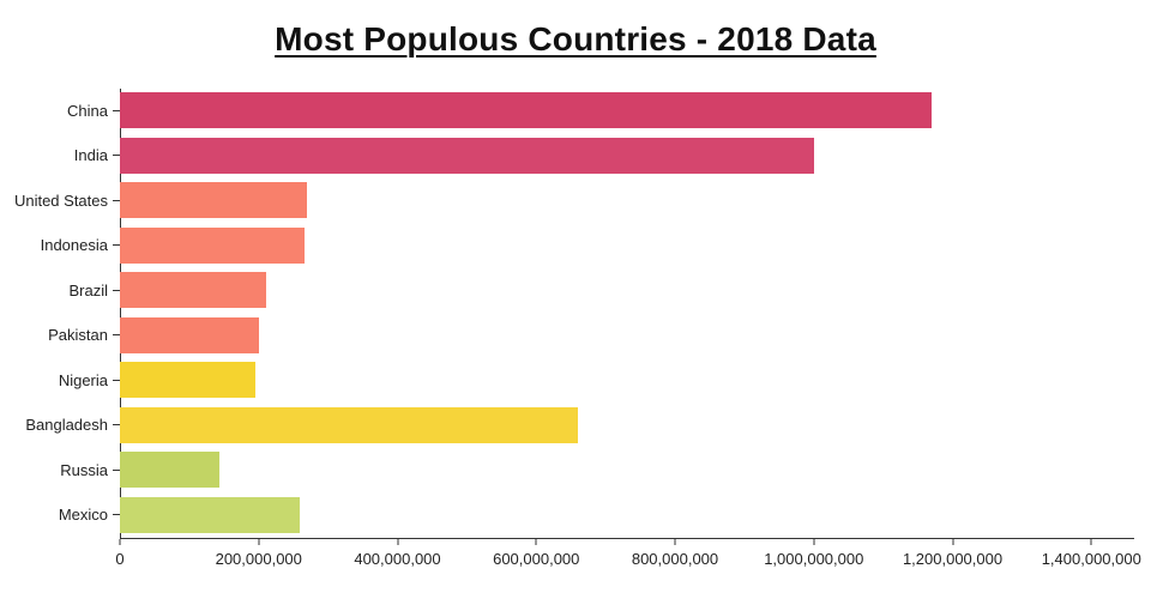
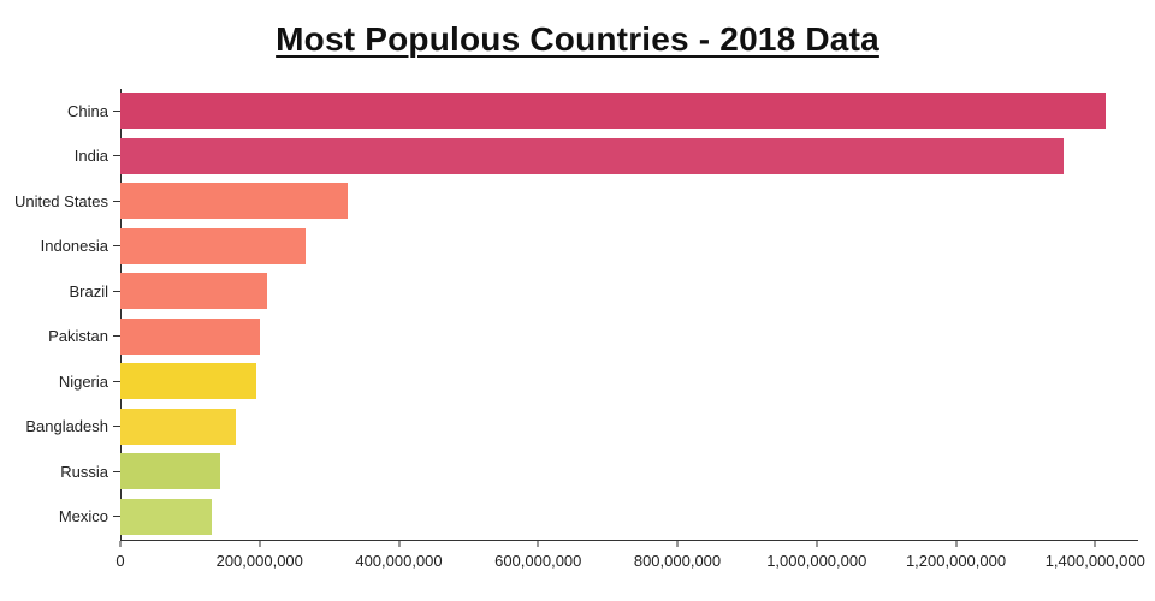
China: 1170000000 -> 1420000000
India: 1000000000 -> 1350000000
United States: 270000000 -> 330000000
Bangladesh: 660000000 -> 170000000
Mexico: 260000000 -> 130000000
